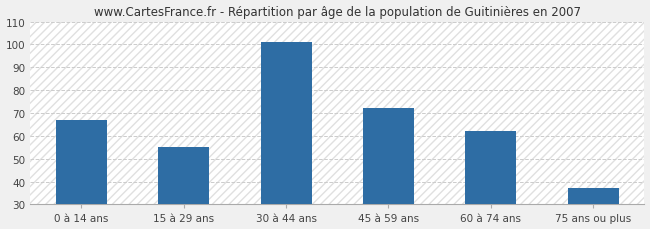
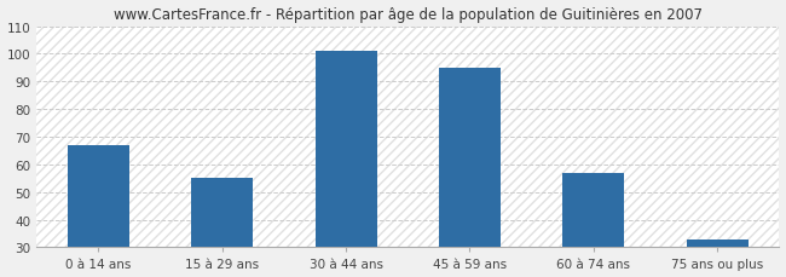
45 à 59 ans: 72 -> 95
60 à 74 ans: 62 -> 57
75 ans ou plus: 37 -> 33
